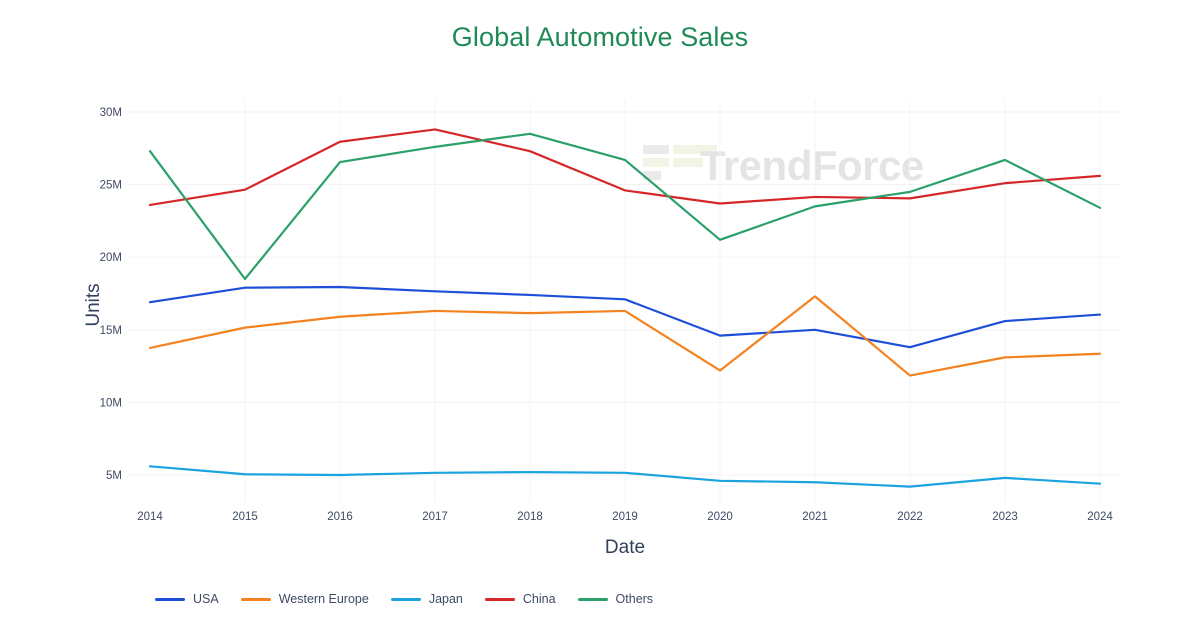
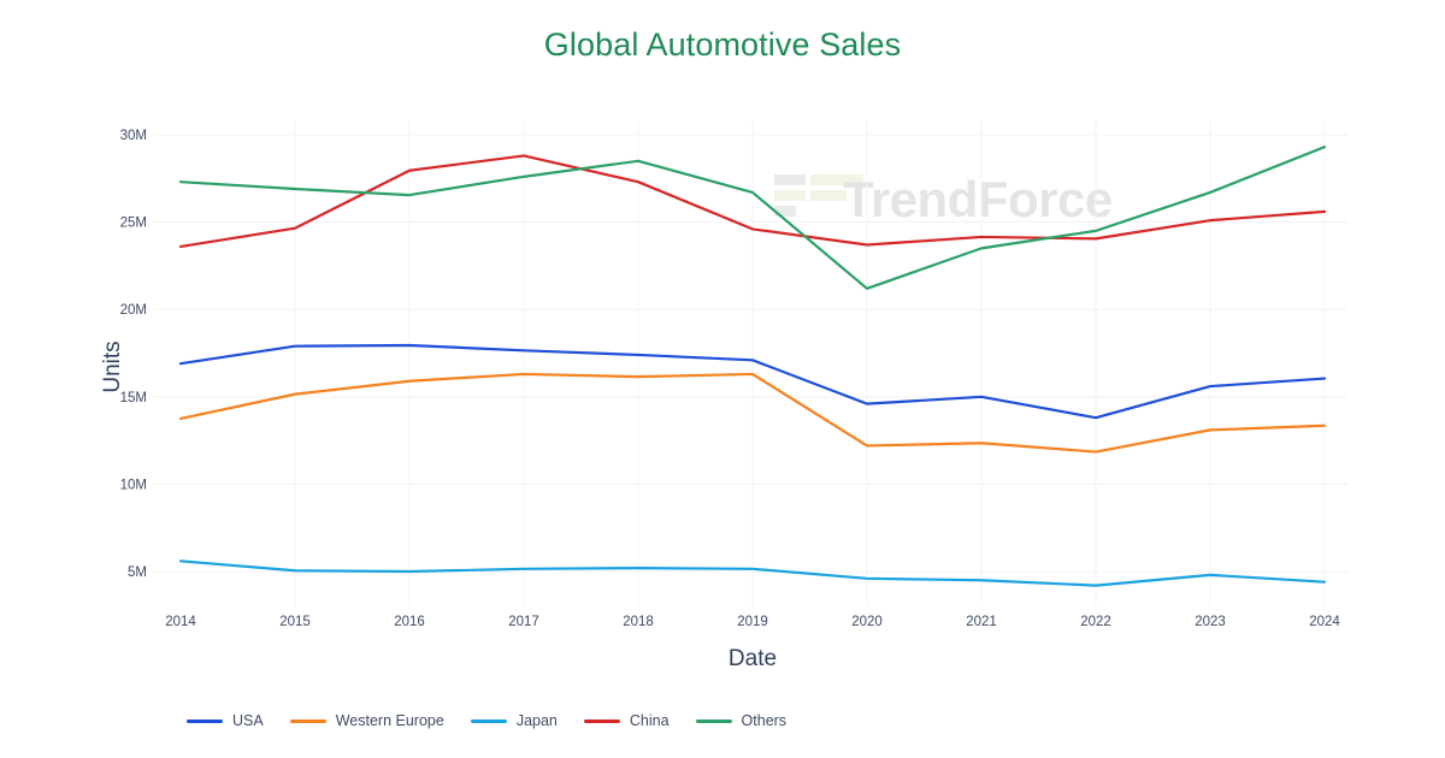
Others/2015: 18.5M -> 26.9M
Western Europe/2021: 17.3M -> 12.4M
Others/2024: 23.4M -> 29.3M
